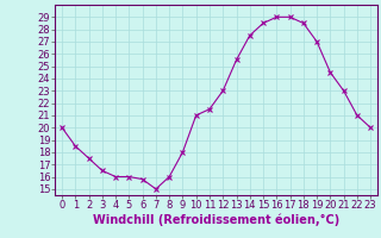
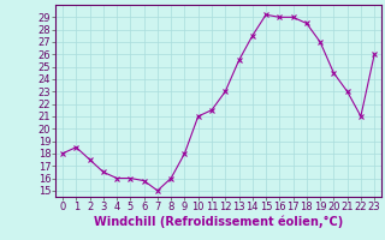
0: 20.0 -> 18.0
15: 28.5 -> 29.2
23: 20.0 -> 26.0
